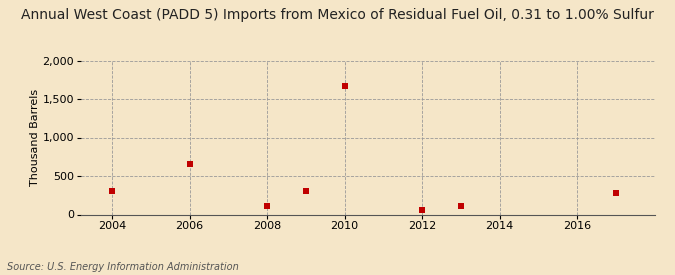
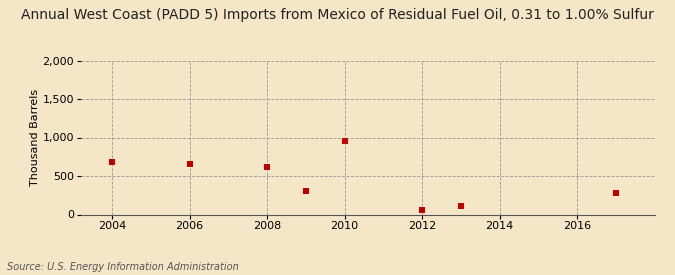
2004: 310 -> 680
2008: 110 -> 620
2010: 1,670 -> 960
